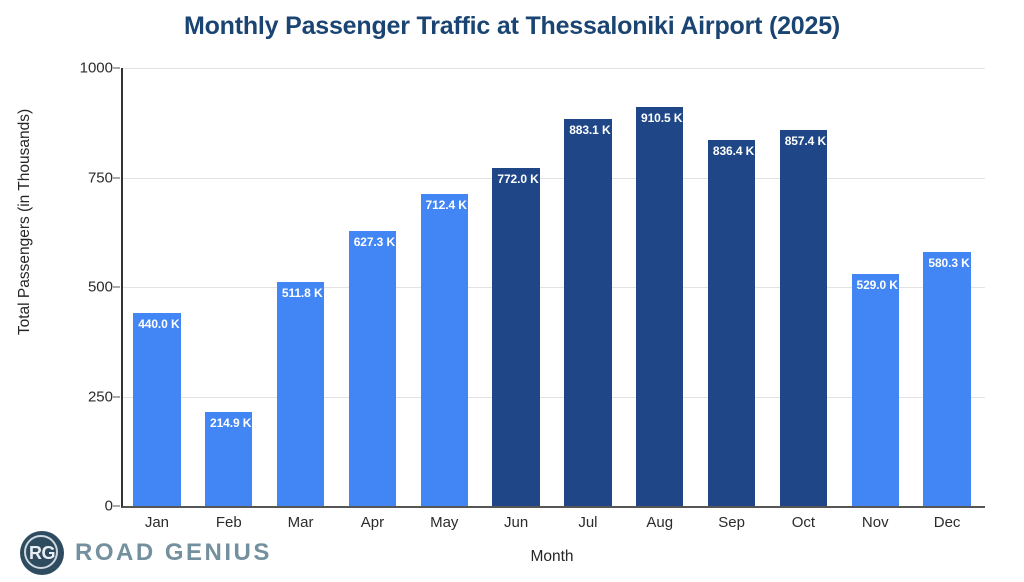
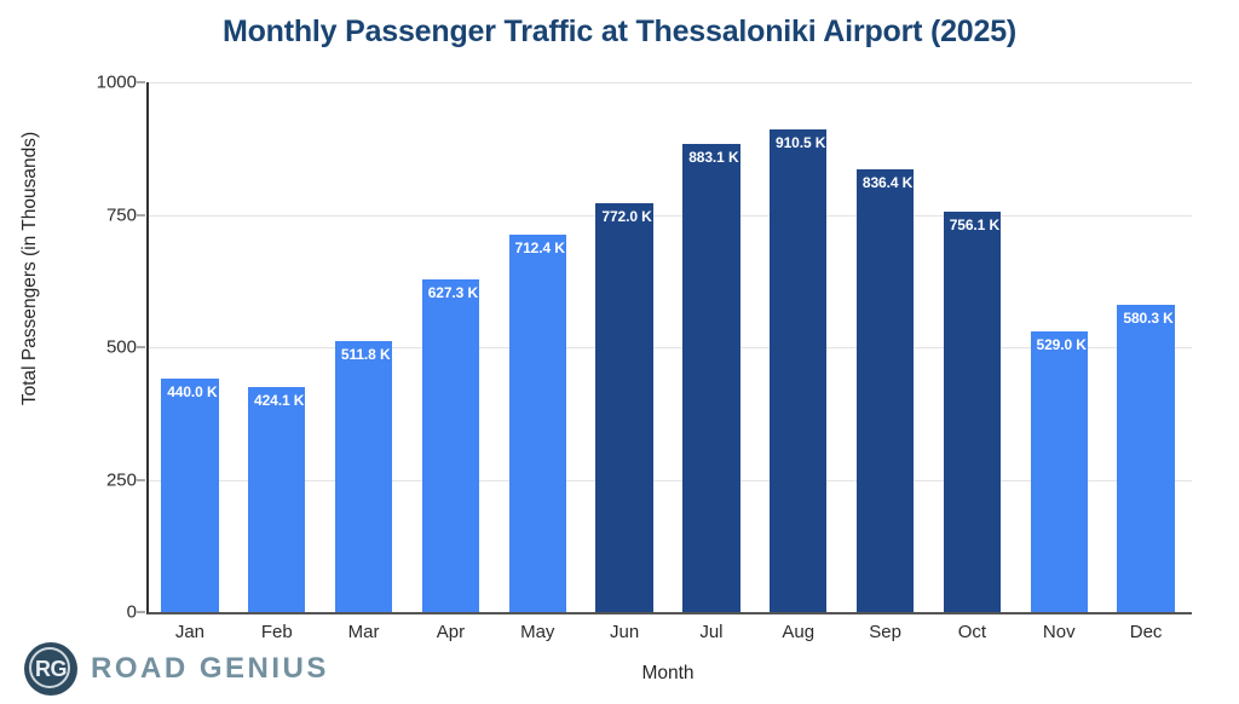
Feb: 214.9 -> 424.1
Oct: 857.4 -> 756.1
